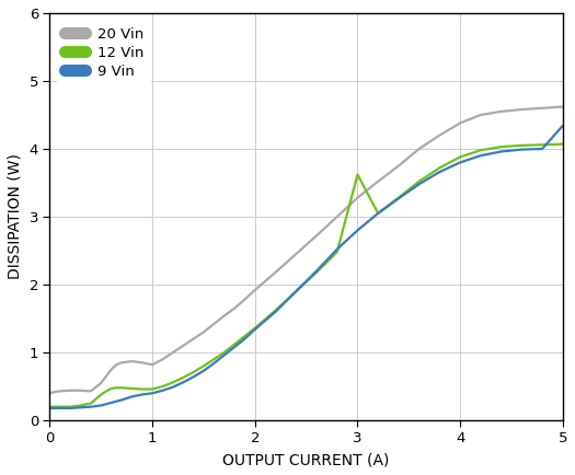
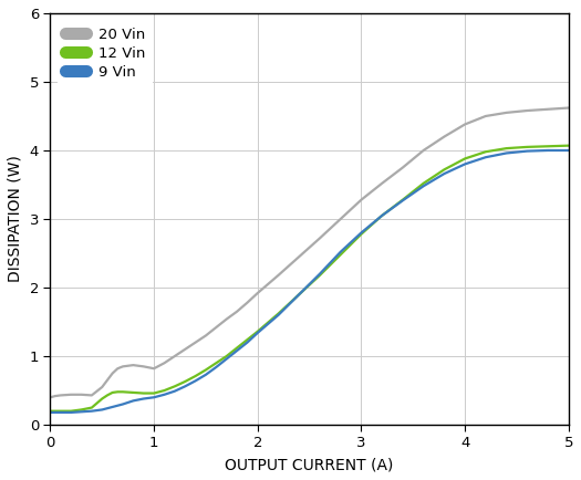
12 Vin/3: 3.62 -> 2.78
9 Vin/5: 4.34 -> 4.00
